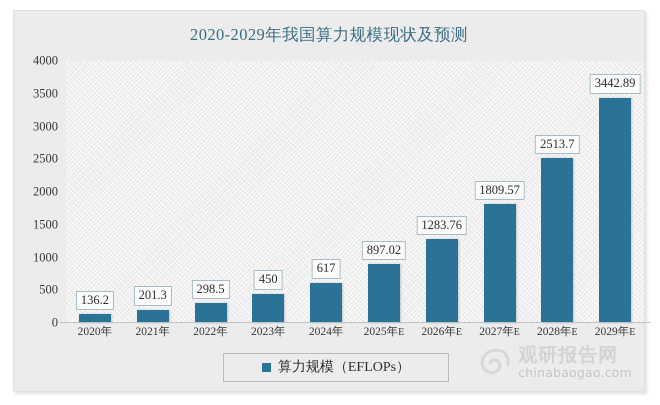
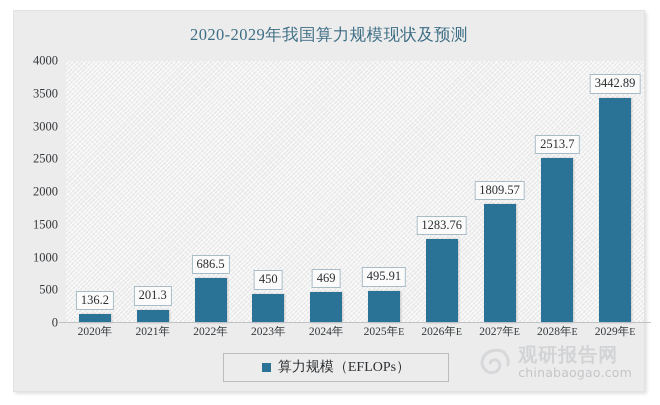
2022年: 298.5 -> 686.5
2024年: 617 -> 469
2025年E: 897.02 -> 495.91
